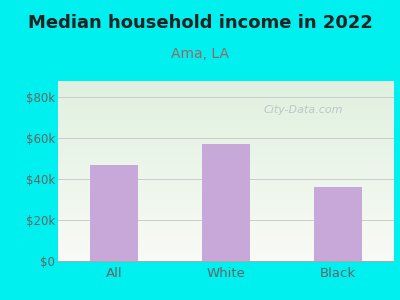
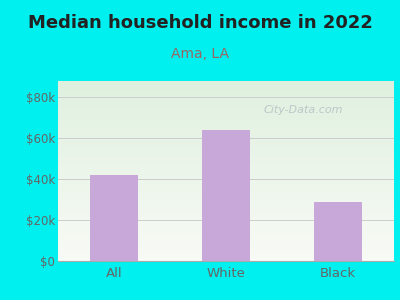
All: $47k -> $42k
White: $57k -> $64k
Black: $36k -> $29k
